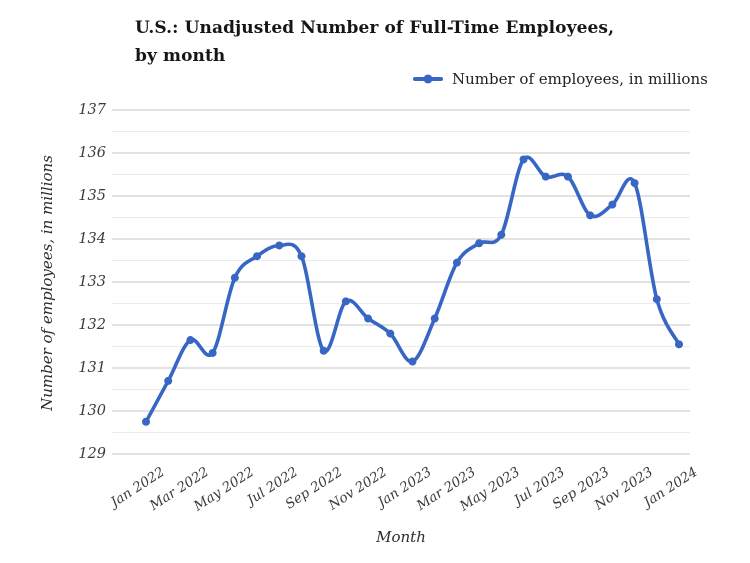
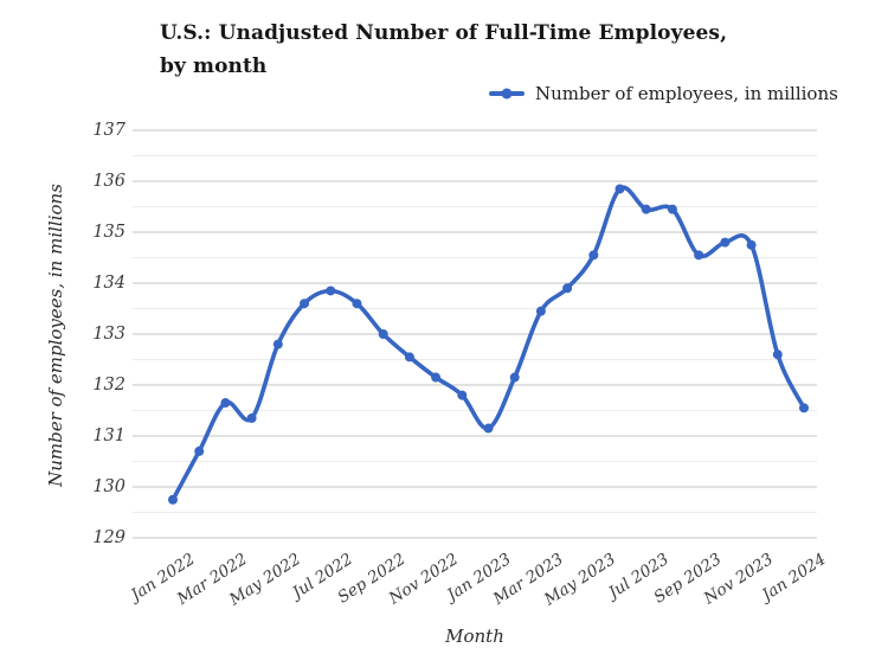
May 2022: 133.1 -> 132.8
Sep 2022: 131.4 -> 133.0
May 2023: 134.1 -> 134.6
Nov 2023: 135.3 -> 134.8
